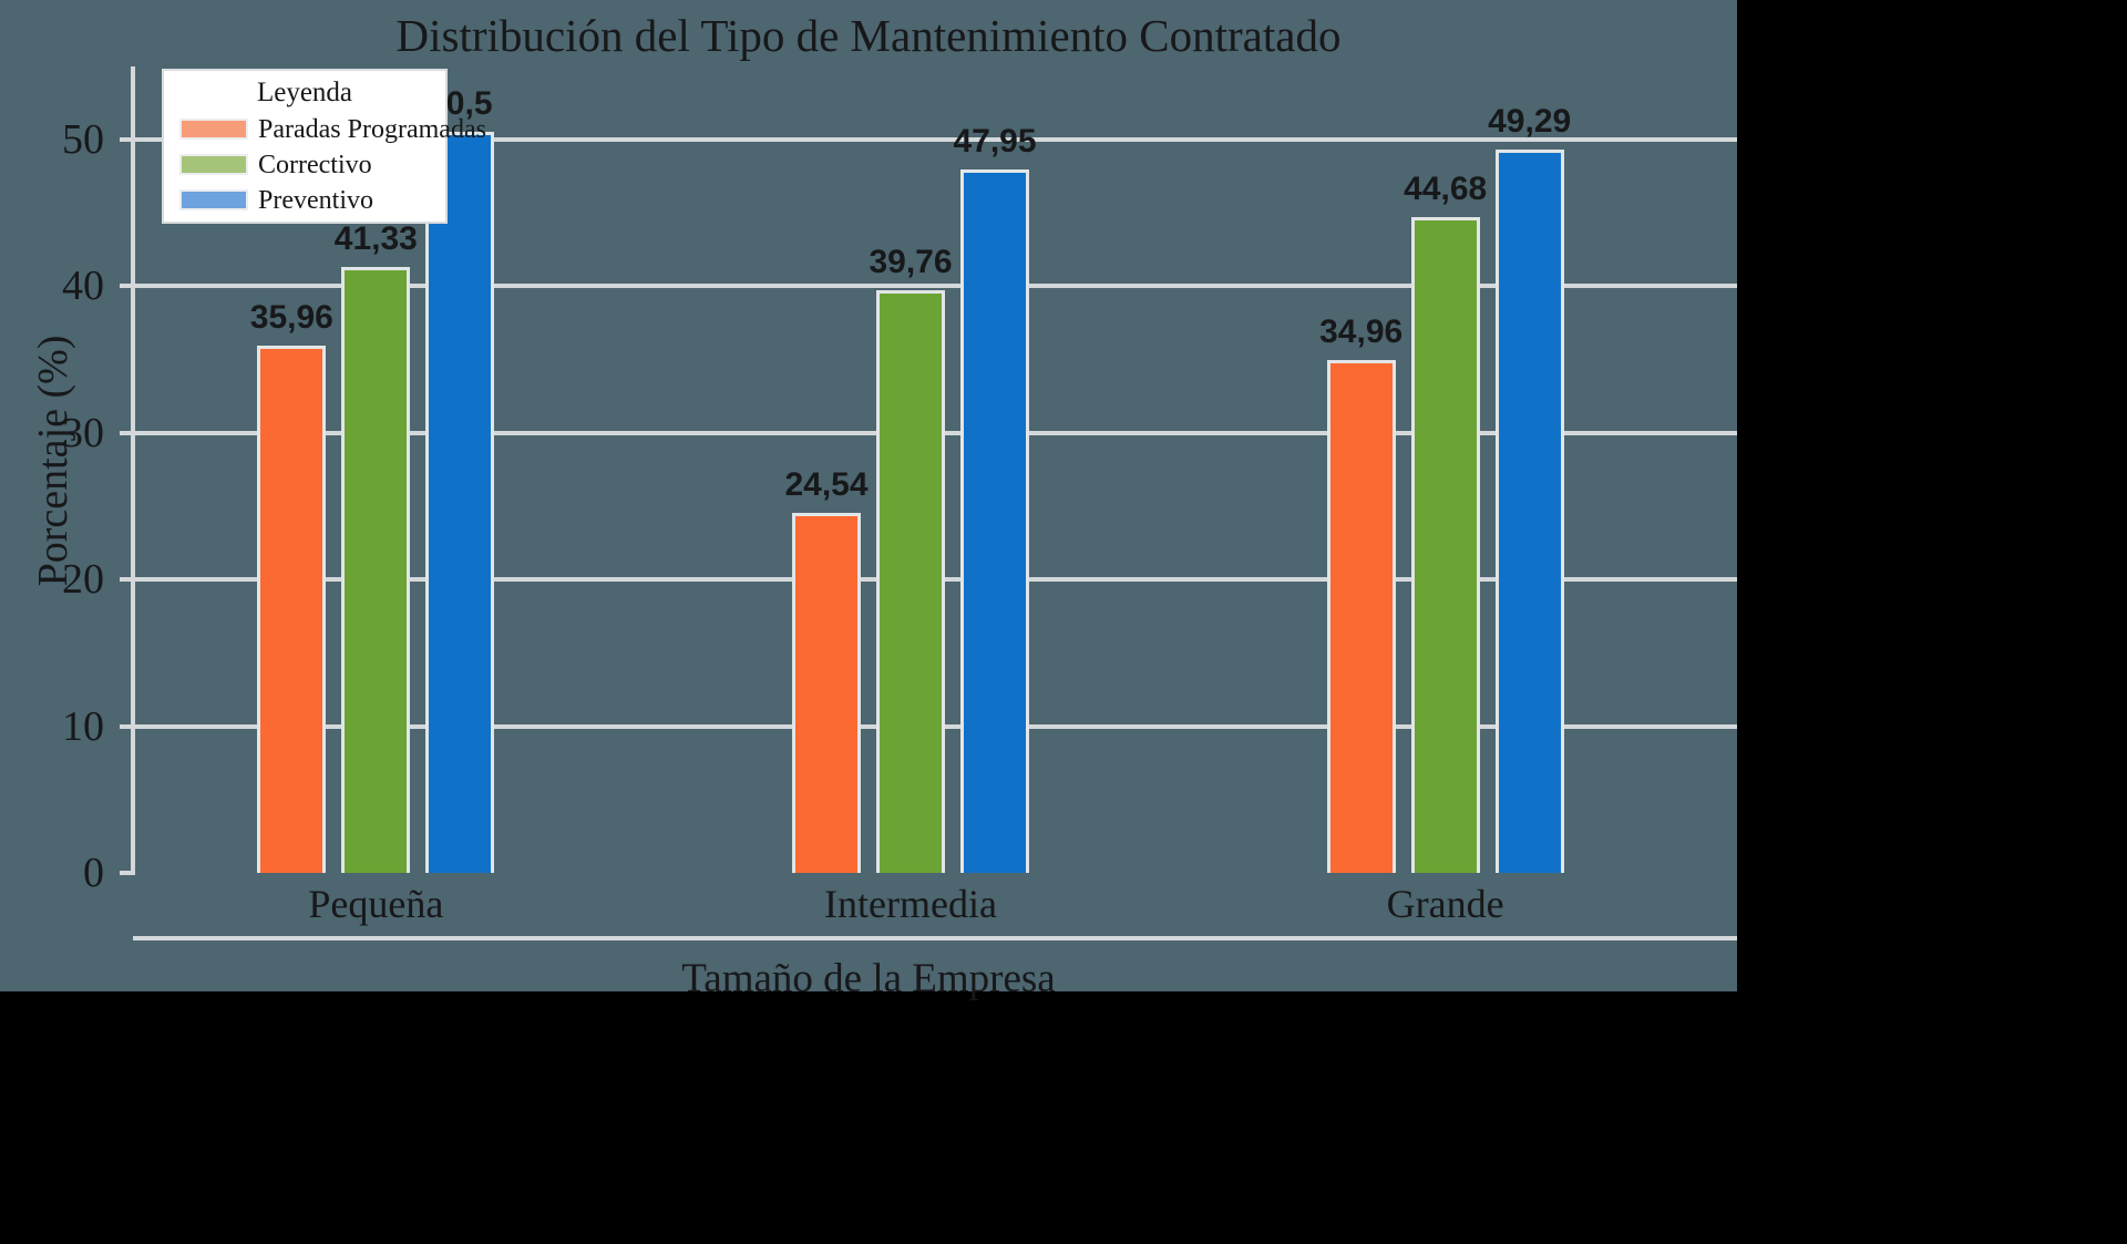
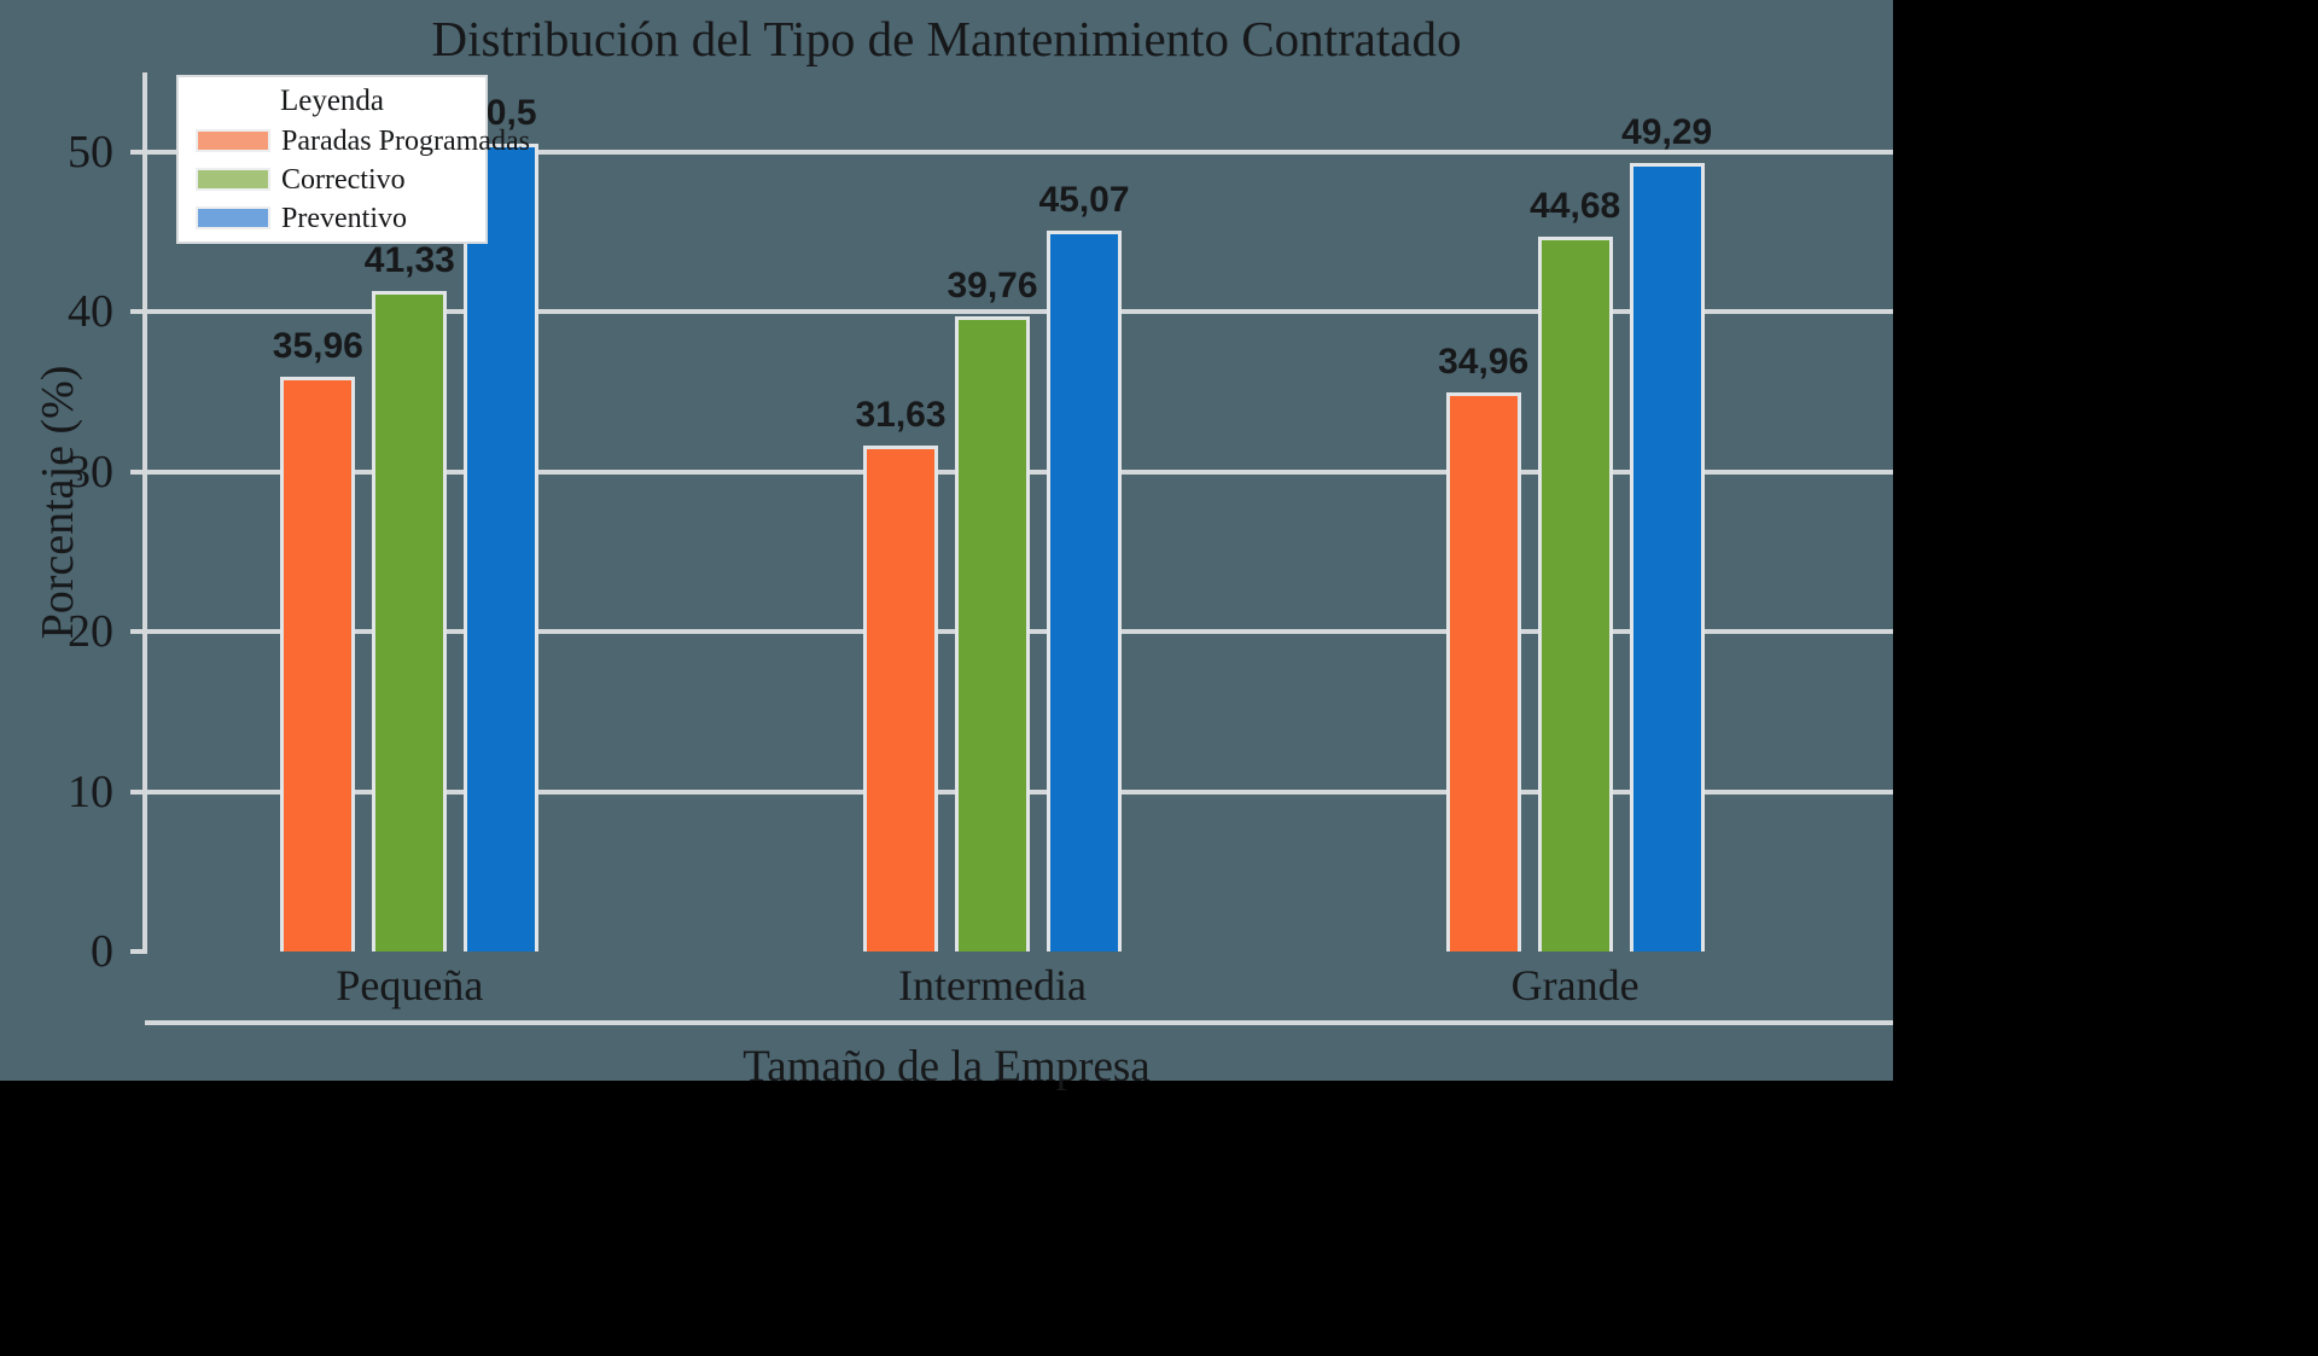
Paradas Programadas/Intermedia: 24,54 -> 31,63
Preventivo/Intermedia: 47,95 -> 45,07
